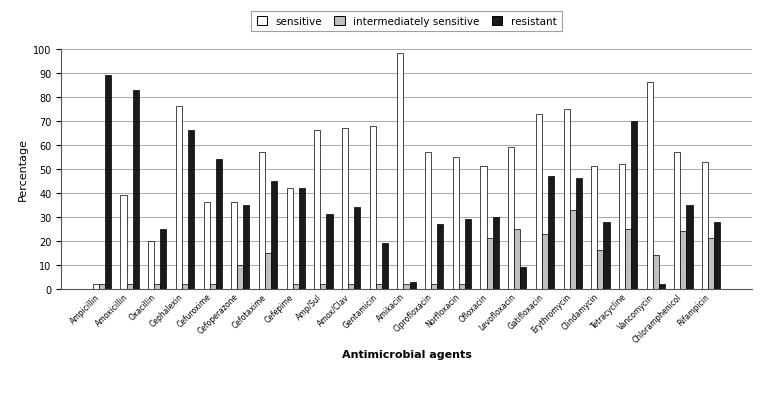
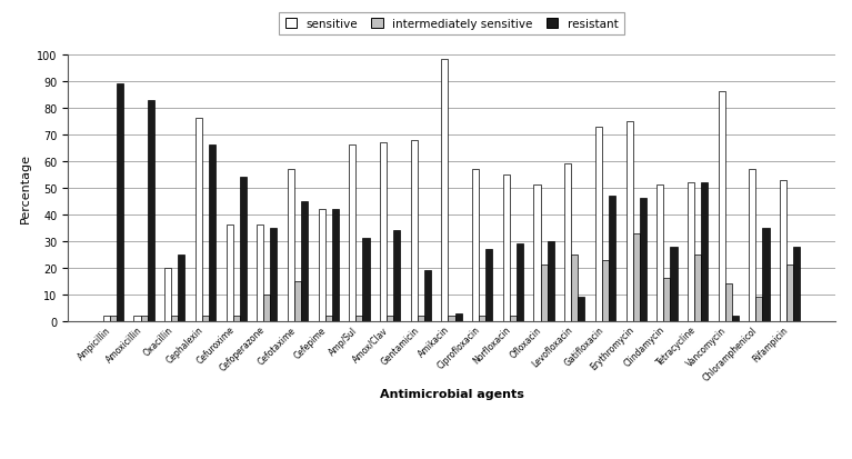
sensitive/Amoxicillin: 39 -> 2
resistant/Tetracycline: 70 -> 52
intermediately sensitive/Chloramphenicol: 24 -> 9
